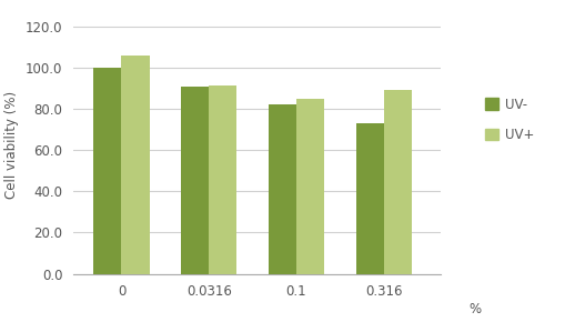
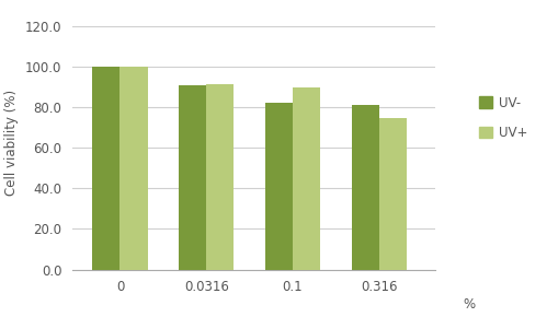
UV+/0: 106 -> 100
UV+/0.1: 85 -> 90
UV-/0.316: 73 -> 81
UV+/0.316: 89 -> 74
